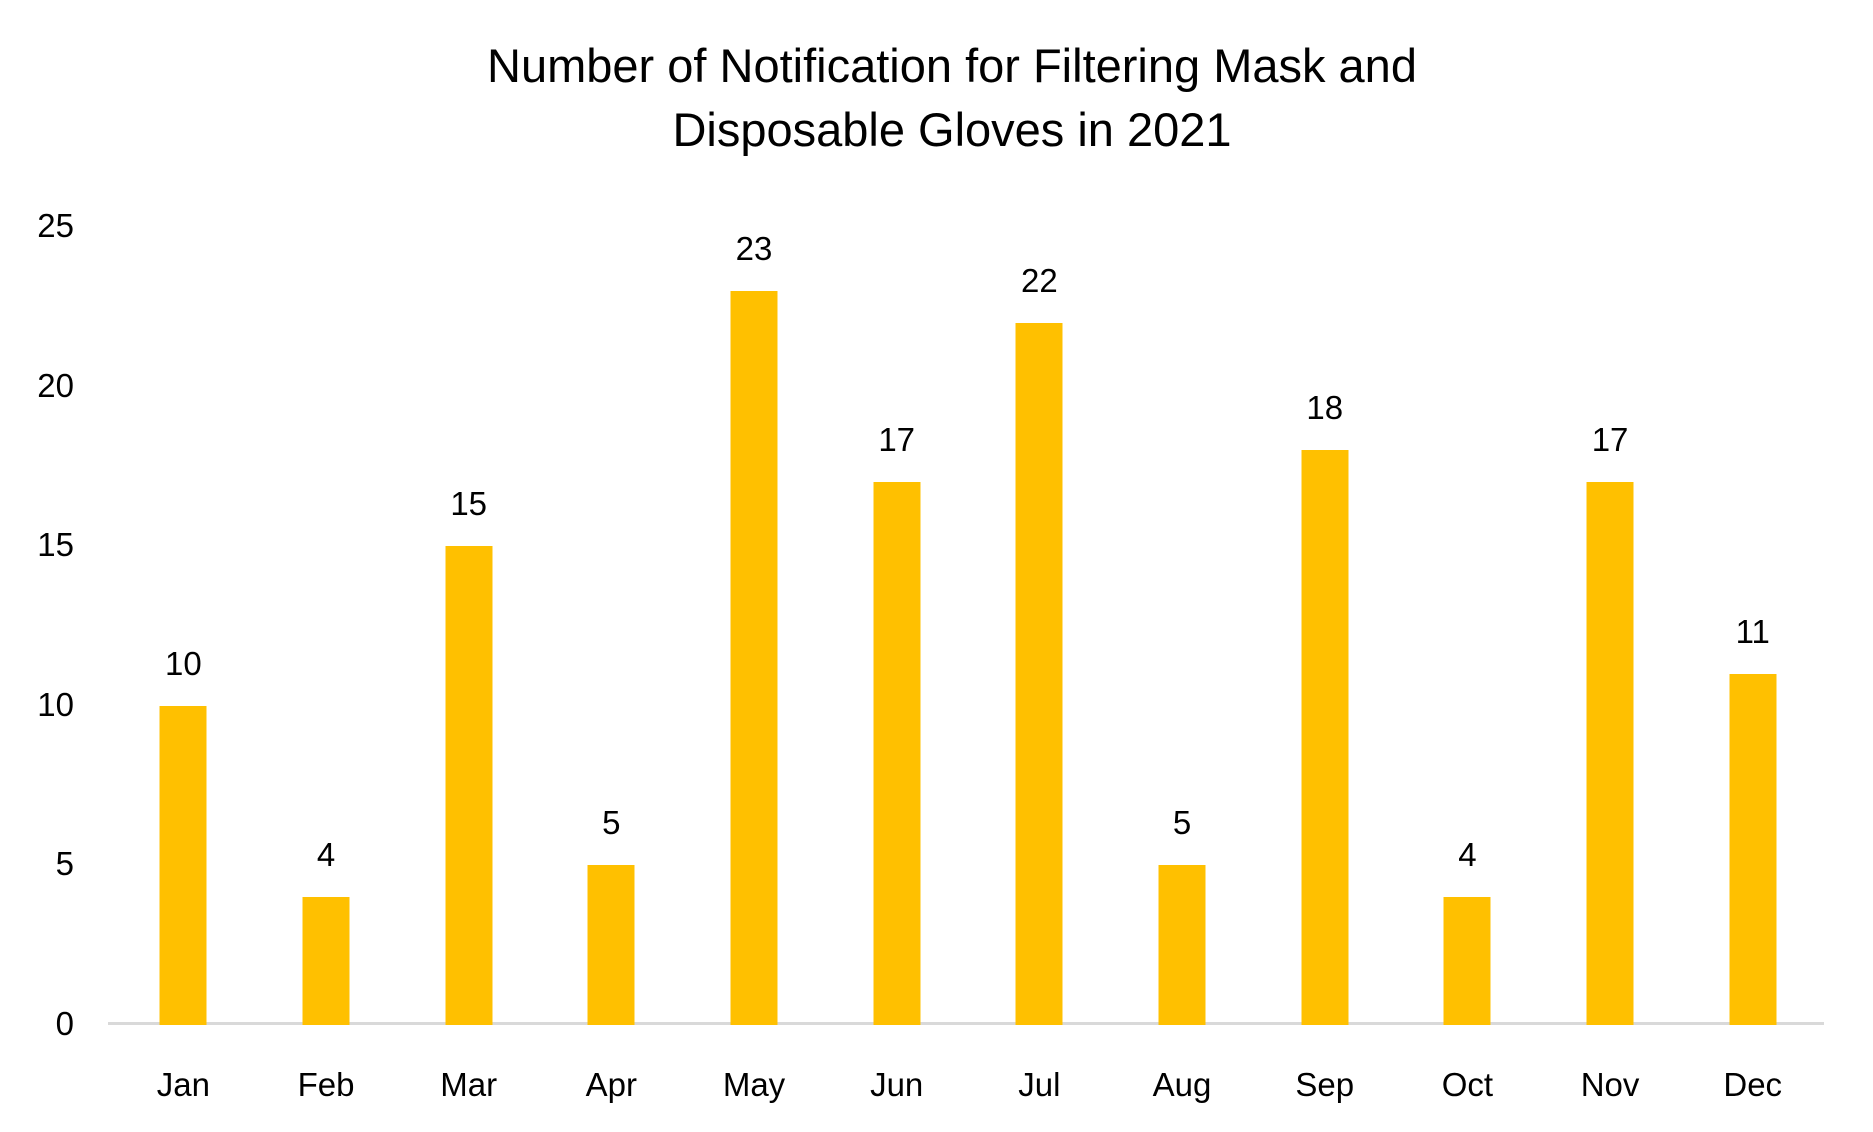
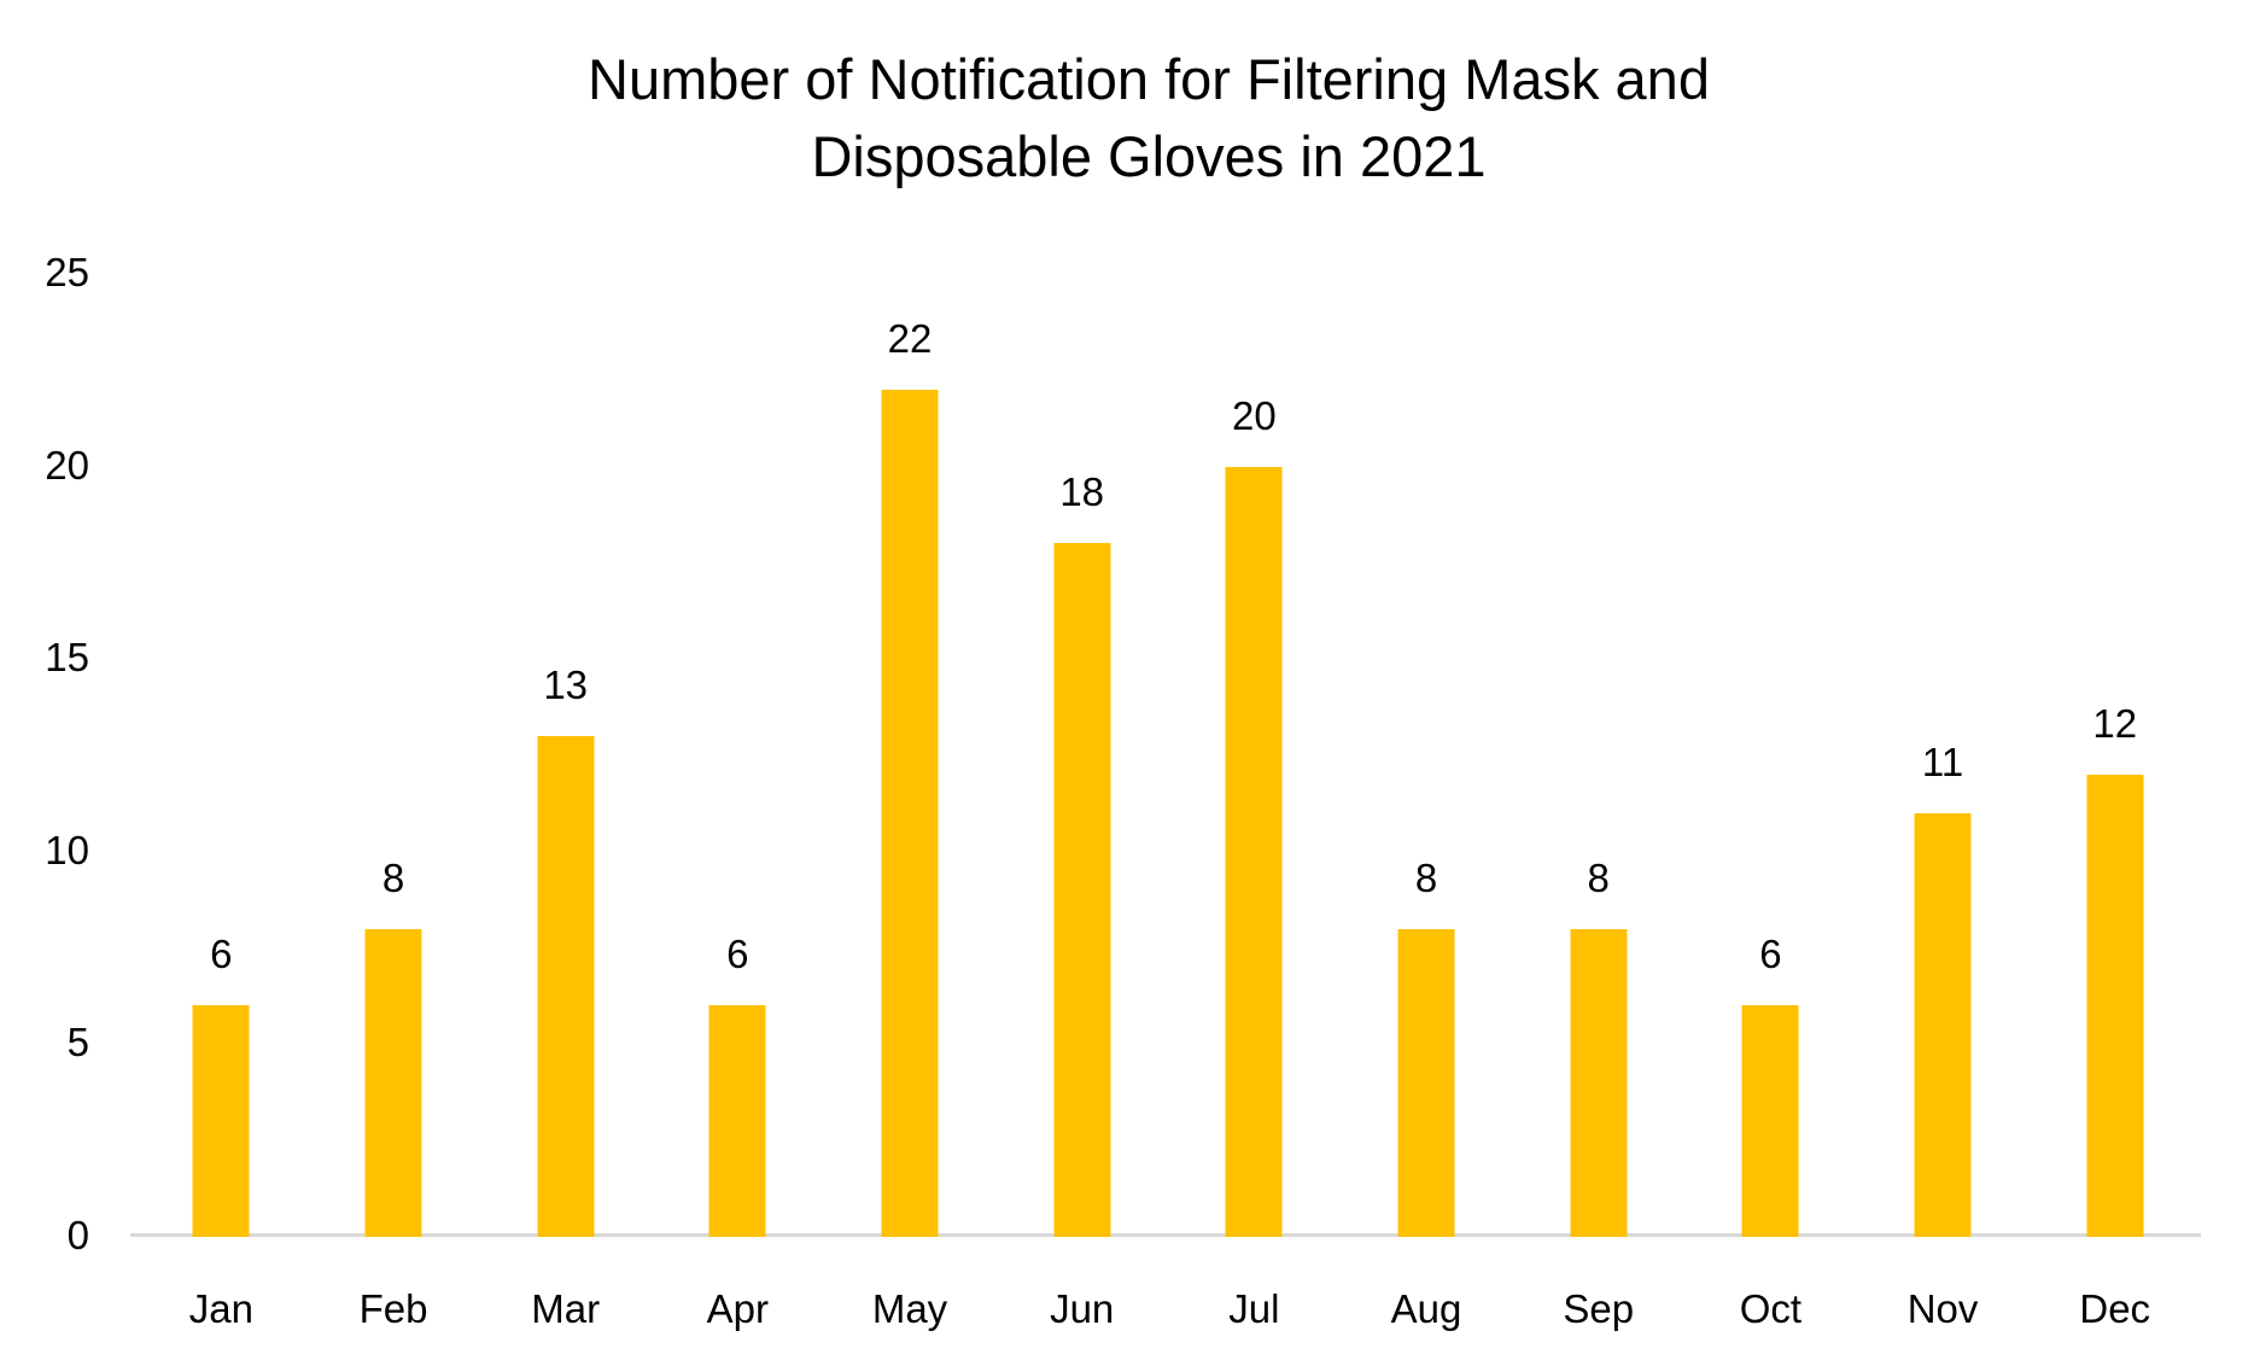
Jan: 10 -> 6
Feb: 4 -> 8
Mar: 15 -> 13
Apr: 5 -> 6
May: 23 -> 22
Jun: 17 -> 18
Jul: 22 -> 20
Aug: 5 -> 8
Sep: 18 -> 8
Oct: 4 -> 6
Nov: 17 -> 11
Dec: 11 -> 12
